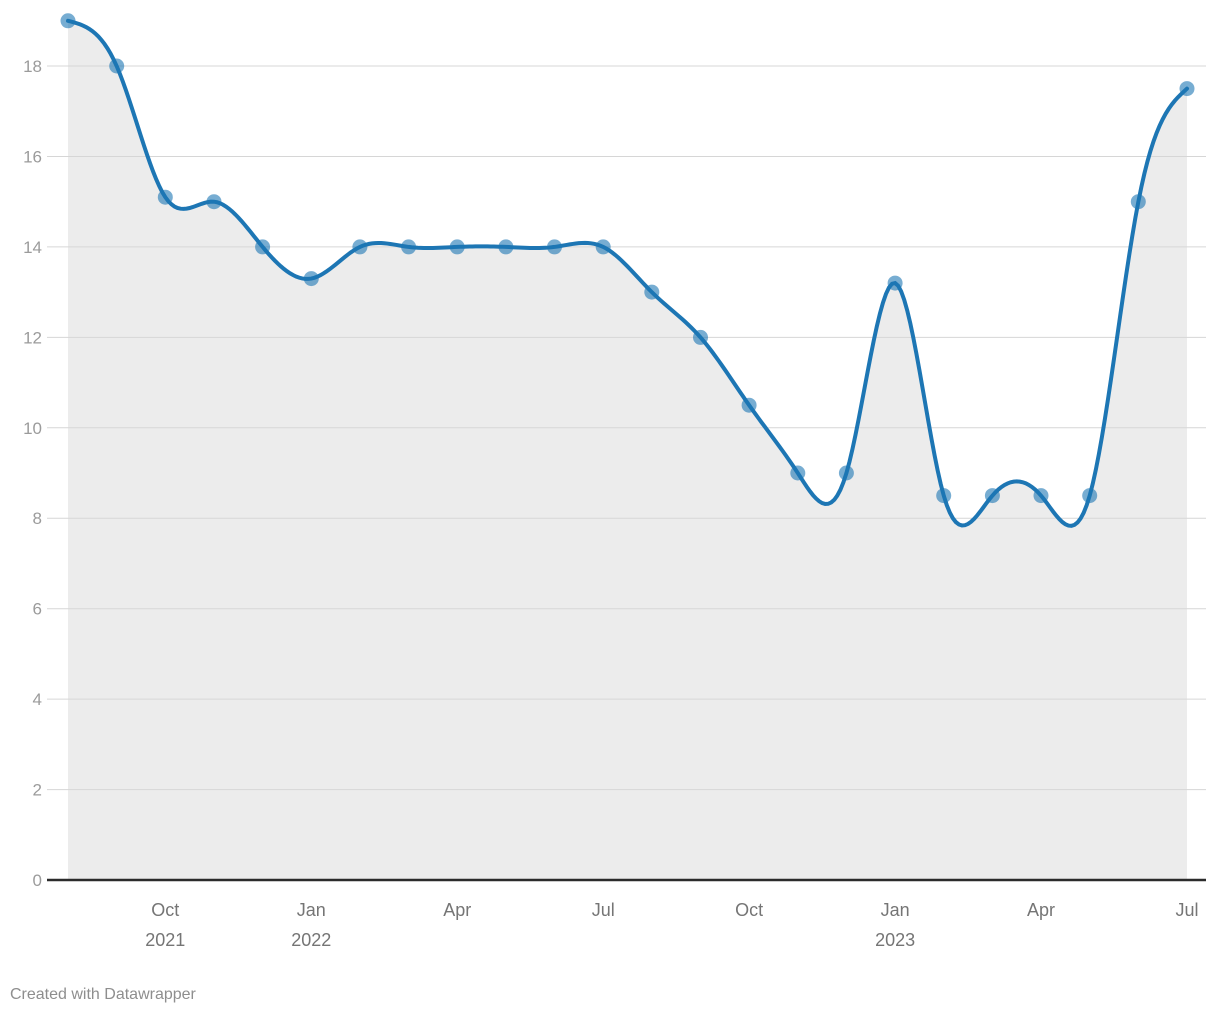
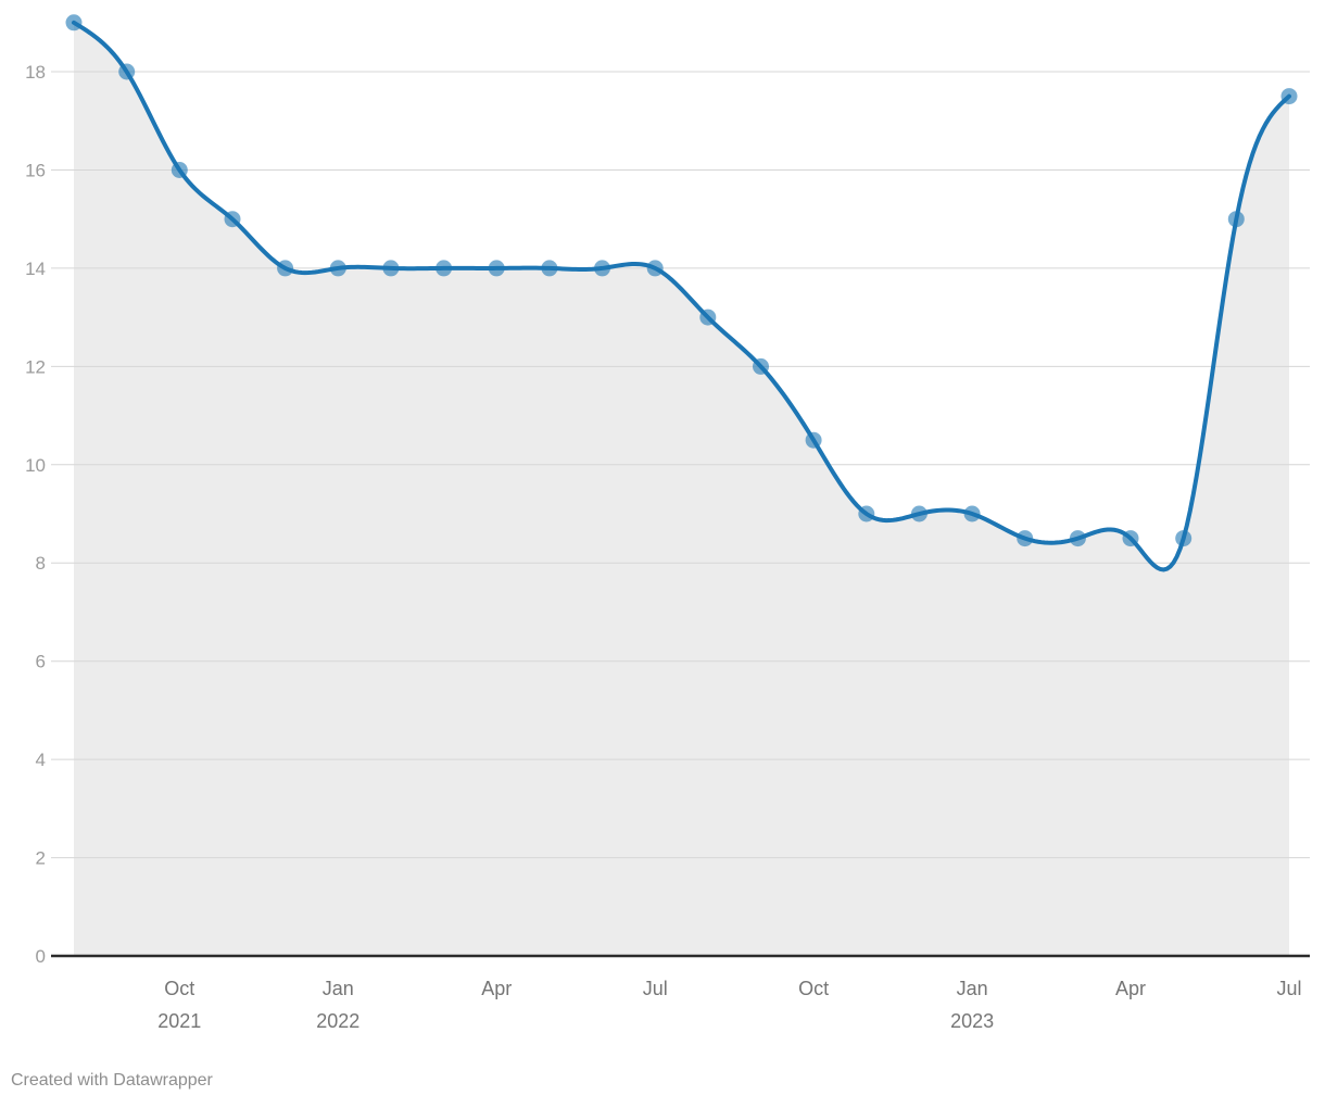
Oct 2021: 15.1 -> 16.0
Jan 2022: 13.3 -> 14.0
Jan 2023: 13.2 -> 9.0
